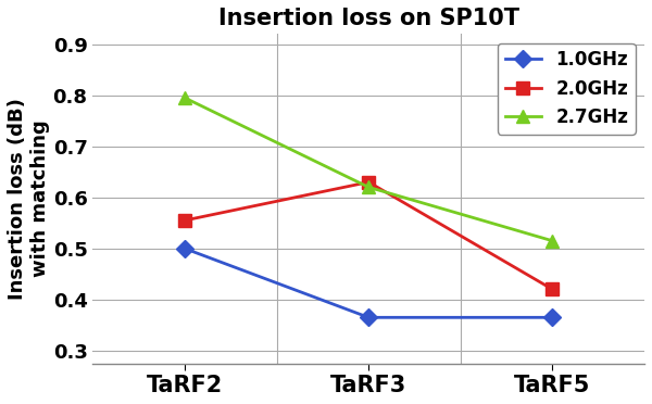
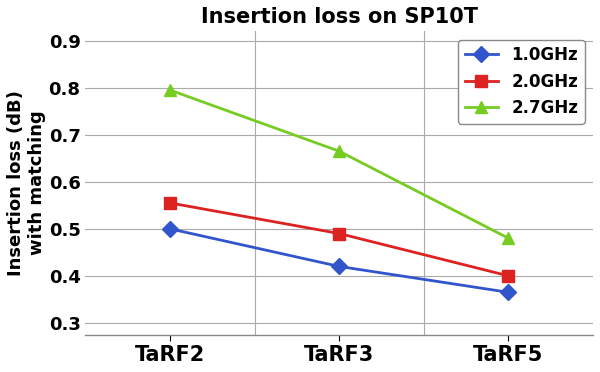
1.0GHz/TaRF3: 0.365 -> 0.420
2.0GHz/TaRF3: 0.630 -> 0.490
2.7GHz/TaRF3: 0.620 -> 0.665
2.0GHz/TaRF5: 0.420 -> 0.400
2.7GHz/TaRF5: 0.515 -> 0.480
